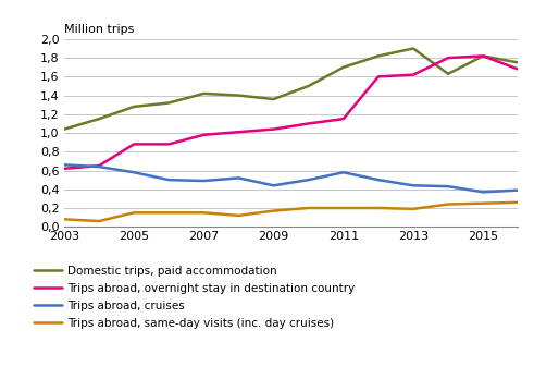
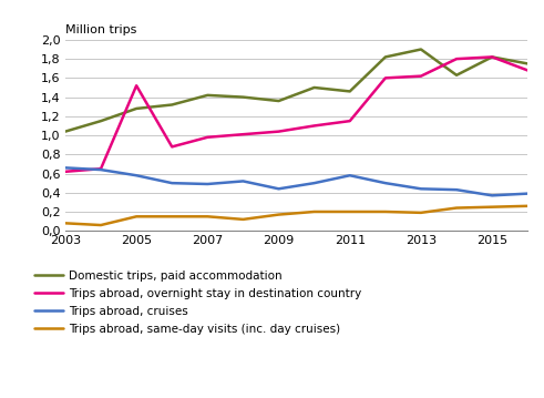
Trips abroad, overnight stay in destination country/2005: 0,88 -> 1,52
Domestic trips, paid accommodation/2011: 1,70 -> 1,46
